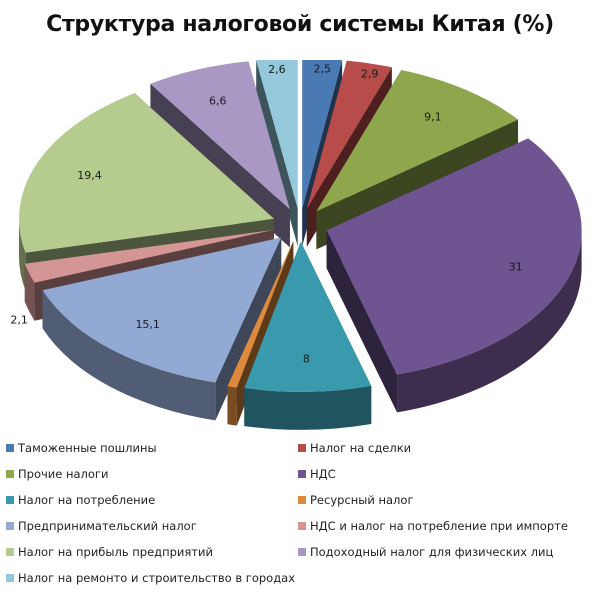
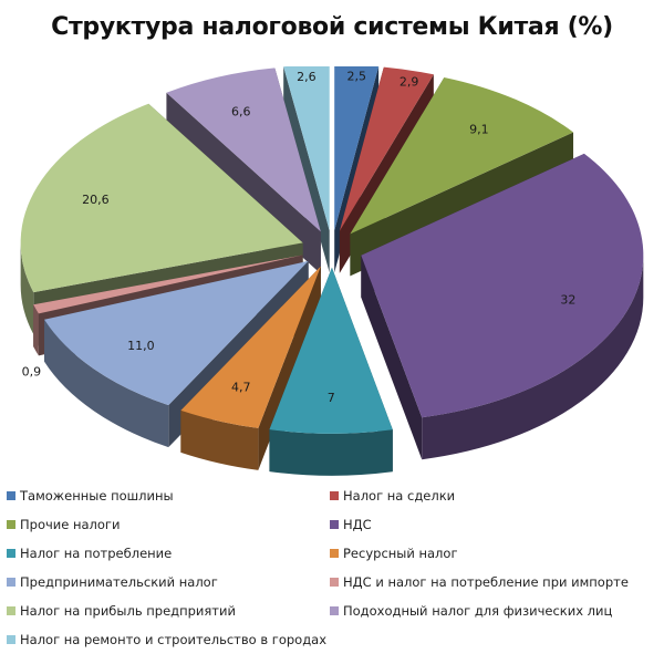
НДС: 31 -> 32
Налог на потребление: 8 -> 7
Ресурсный налог: 0,6 -> 4,7
Предпринимательский налог: 15,1 -> 11,0
НДС и налог на потребление при импорте: 2,1 -> 0,9
Налог на прибыль предприятий: 19,4 -> 20,6
